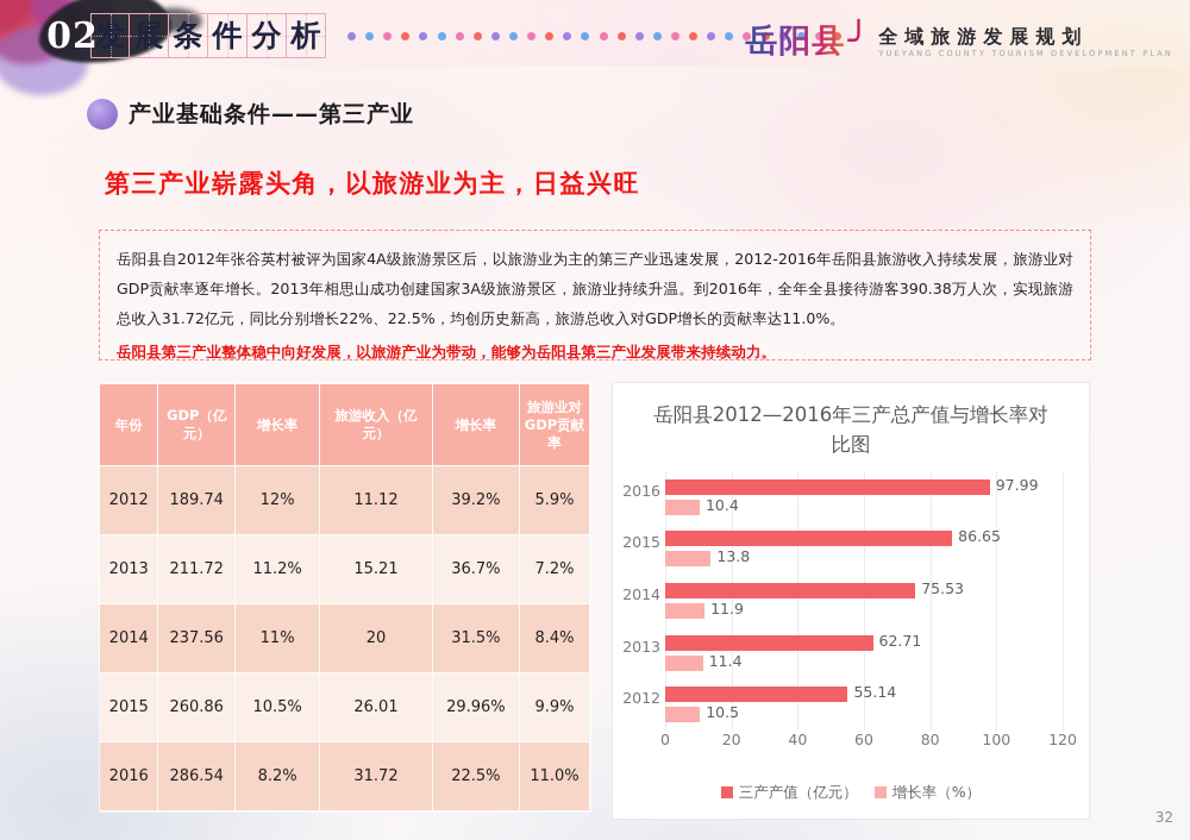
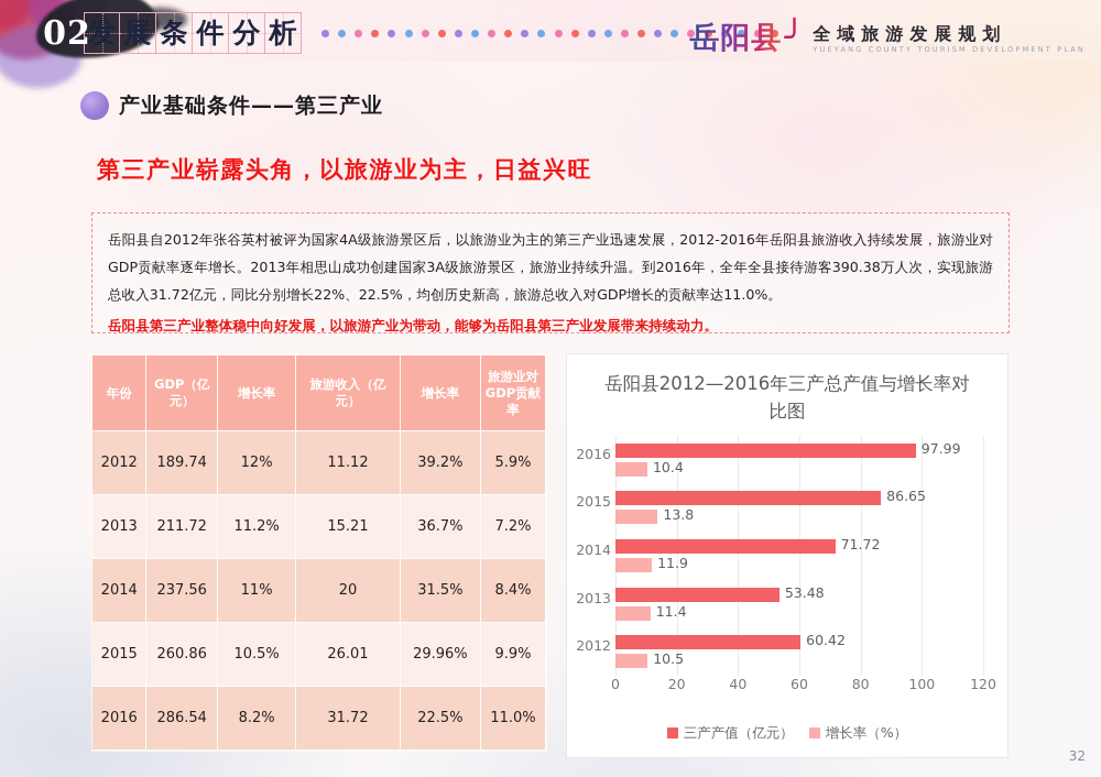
三产产值（亿元）/2014: 75.53 -> 71.72
三产产值（亿元）/2013: 62.71 -> 53.48
三产产值（亿元）/2012: 55.14 -> 60.42
